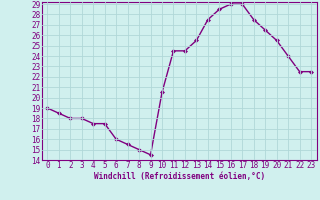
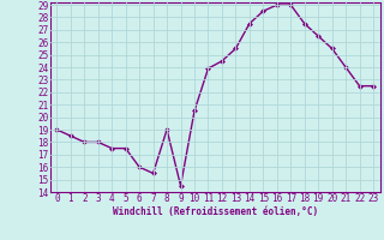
8: 15.0 -> 19.0
11: 24.5 -> 23.9
